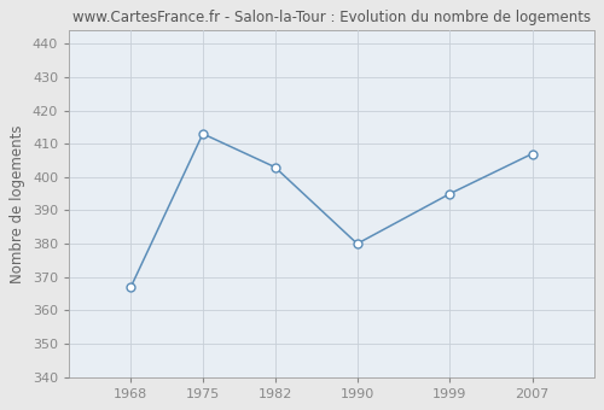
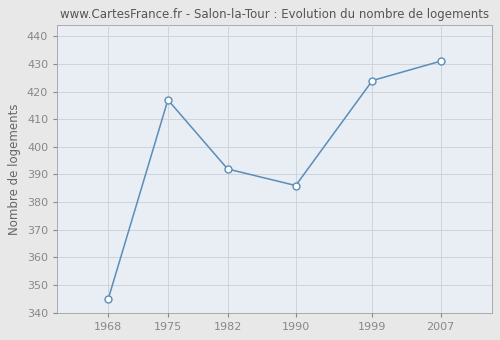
1968: 367 -> 345
1975: 413 -> 417
1982: 403 -> 392
1990: 380 -> 386
1999: 395 -> 424
2007: 407 -> 431
